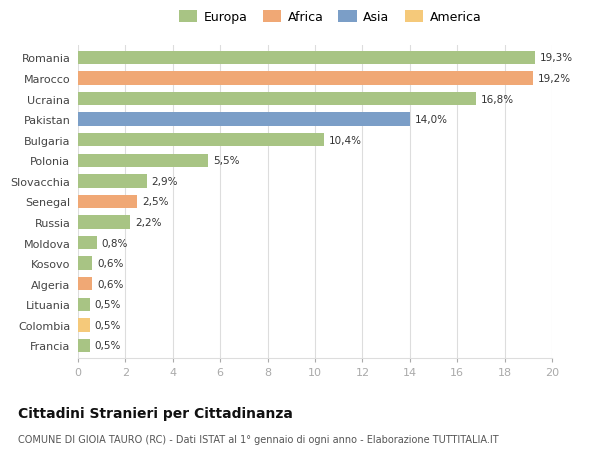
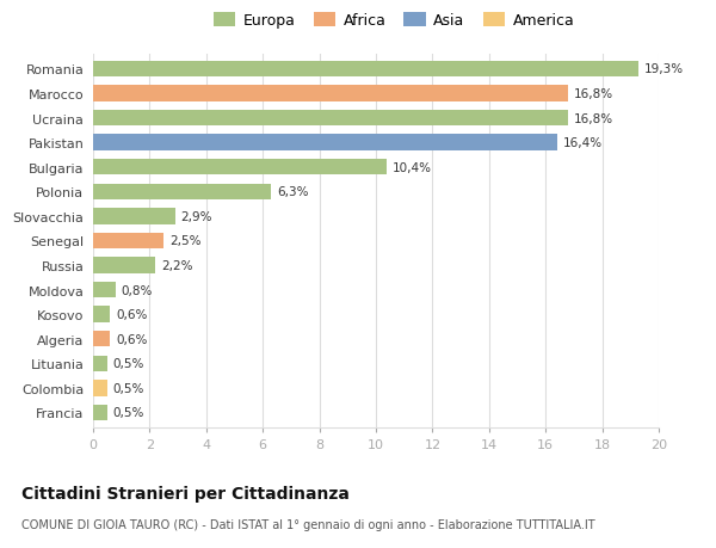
Marocco: 19,2% -> 16,8%
Pakistan: 14,0% -> 16,4%
Polonia: 5,5% -> 6,3%
